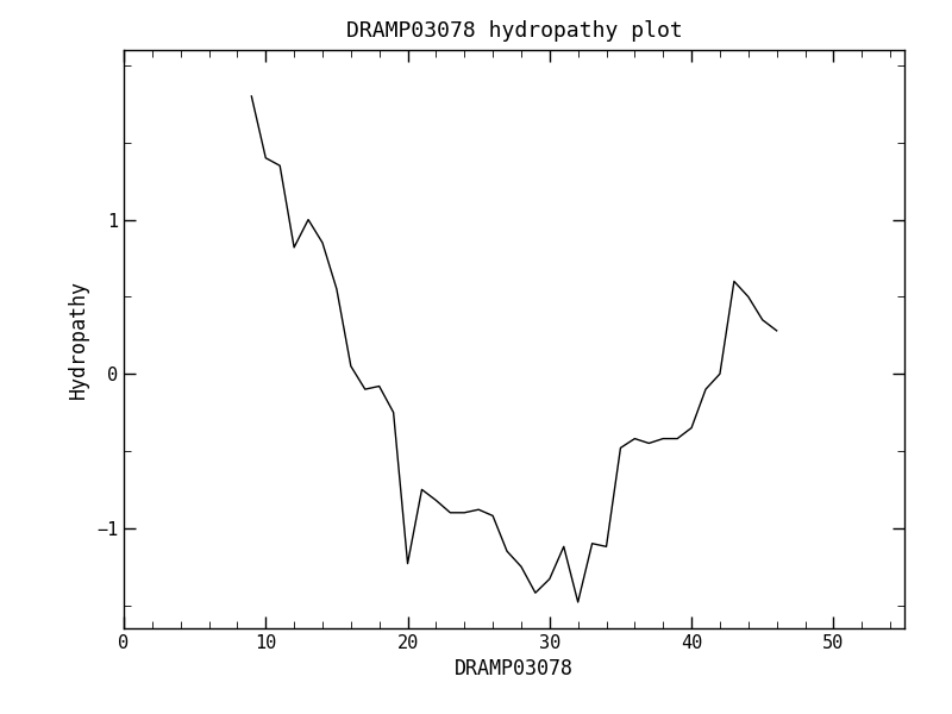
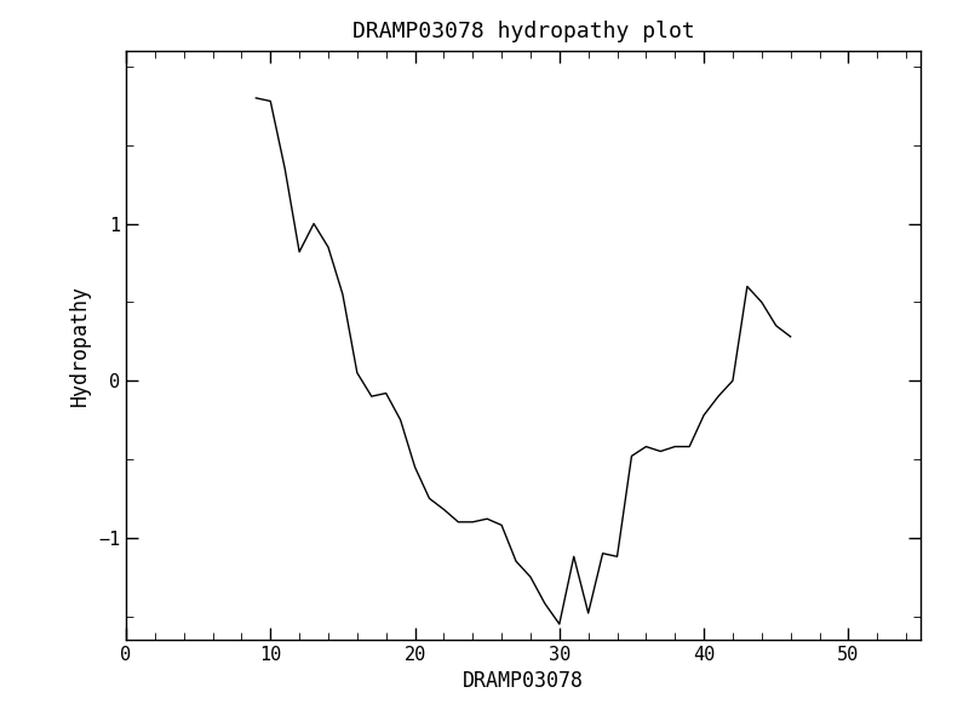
10: 1.40 -> 1.78
20: -1.23 -> -0.55
30: -1.33 -> -1.55
40: -0.35 -> -0.22
